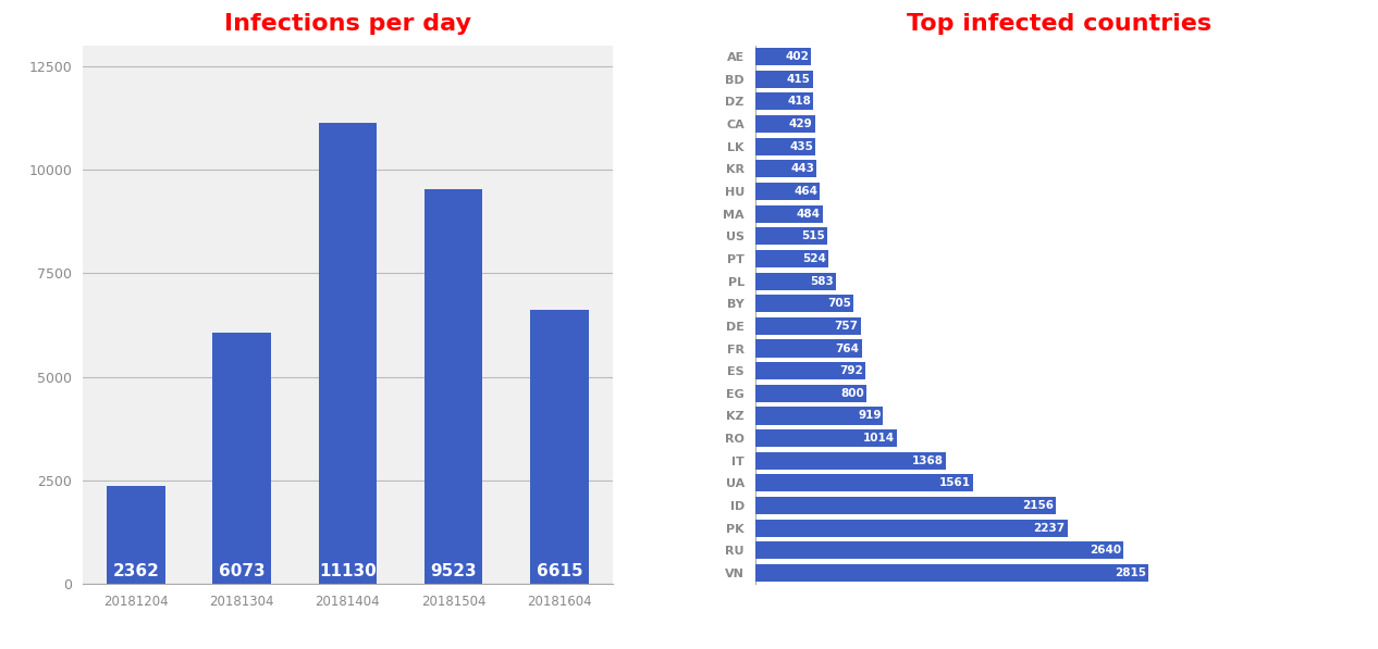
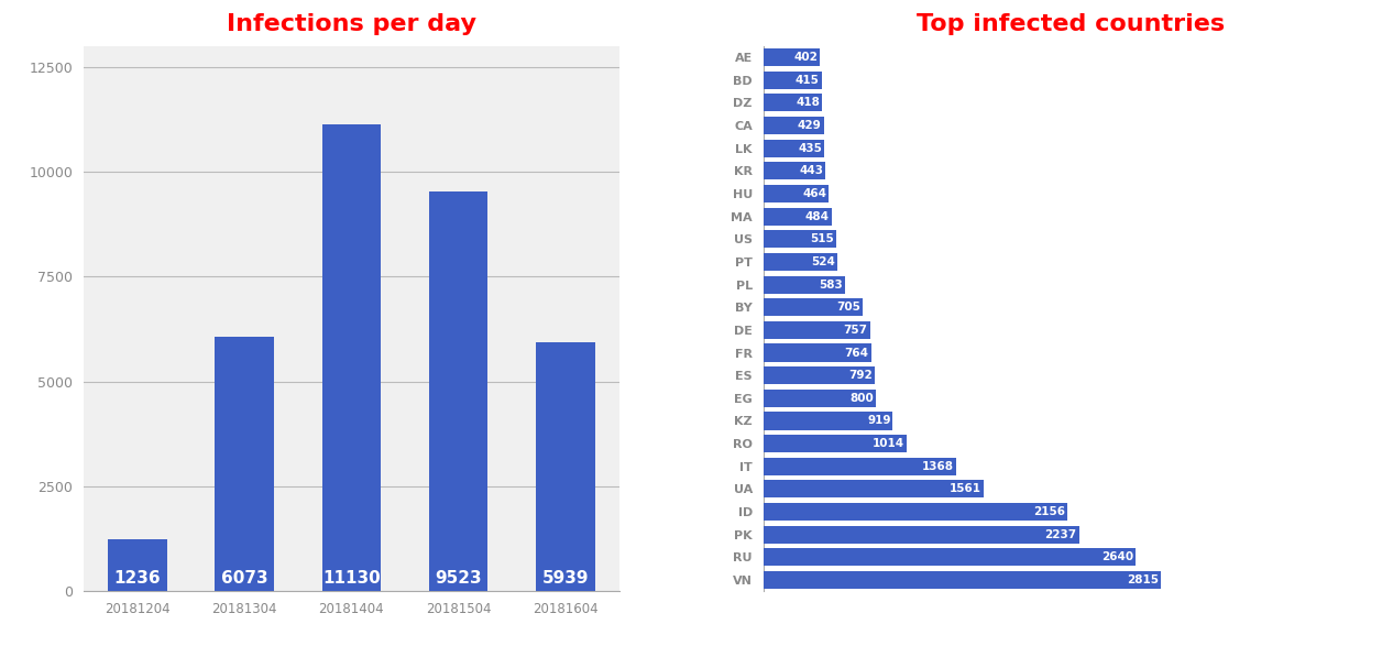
Infections per day/20181204: 2362 -> 1236
Infections per day/20181604: 6615 -> 5939
